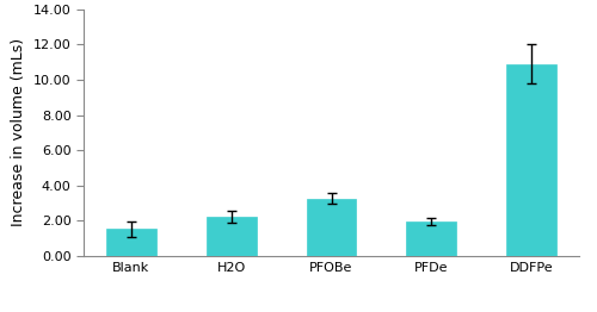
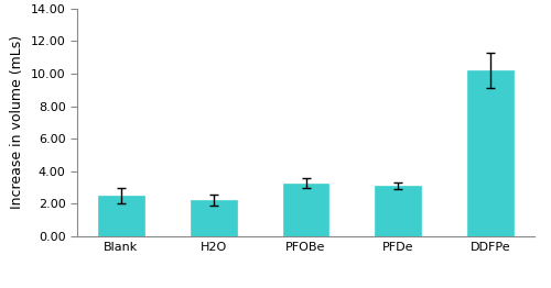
Blank: 1.5 -> 2.5
PFDe: 1.9 -> 3.1
DDFPe: 10.9 -> 10.2
